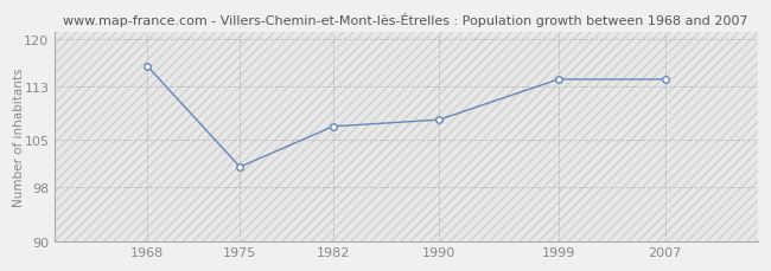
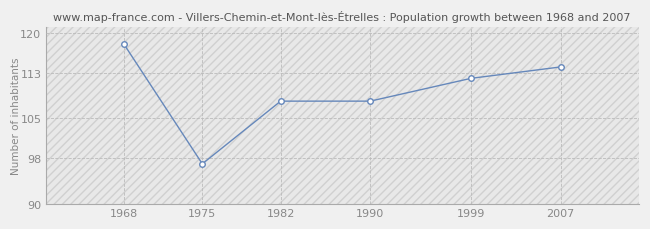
1968: 116 -> 118
1975: 101 -> 97
1982: 107 -> 108
1999: 114 -> 112
